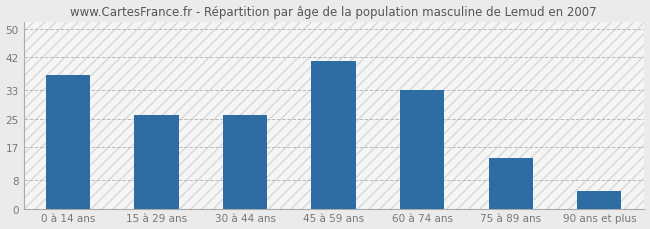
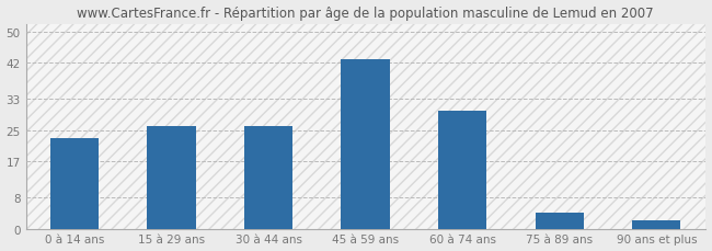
0 à 14 ans: 37 -> 23
45 à 59 ans: 41 -> 43
60 à 74 ans: 33 -> 30
75 à 89 ans: 14 -> 4
90 ans et plus: 5 -> 2
